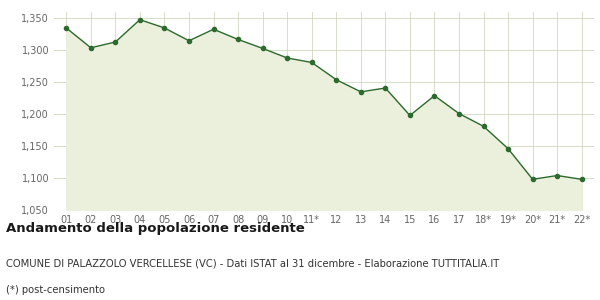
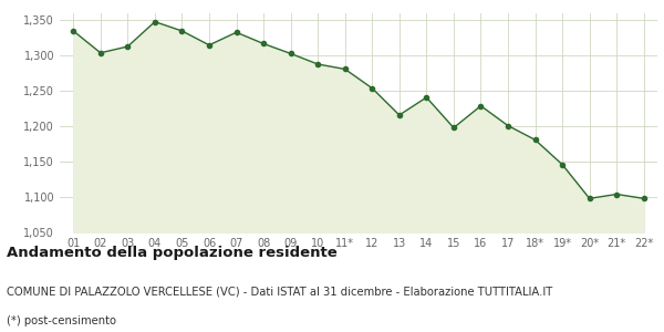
13: 1,235 -> 1,216
